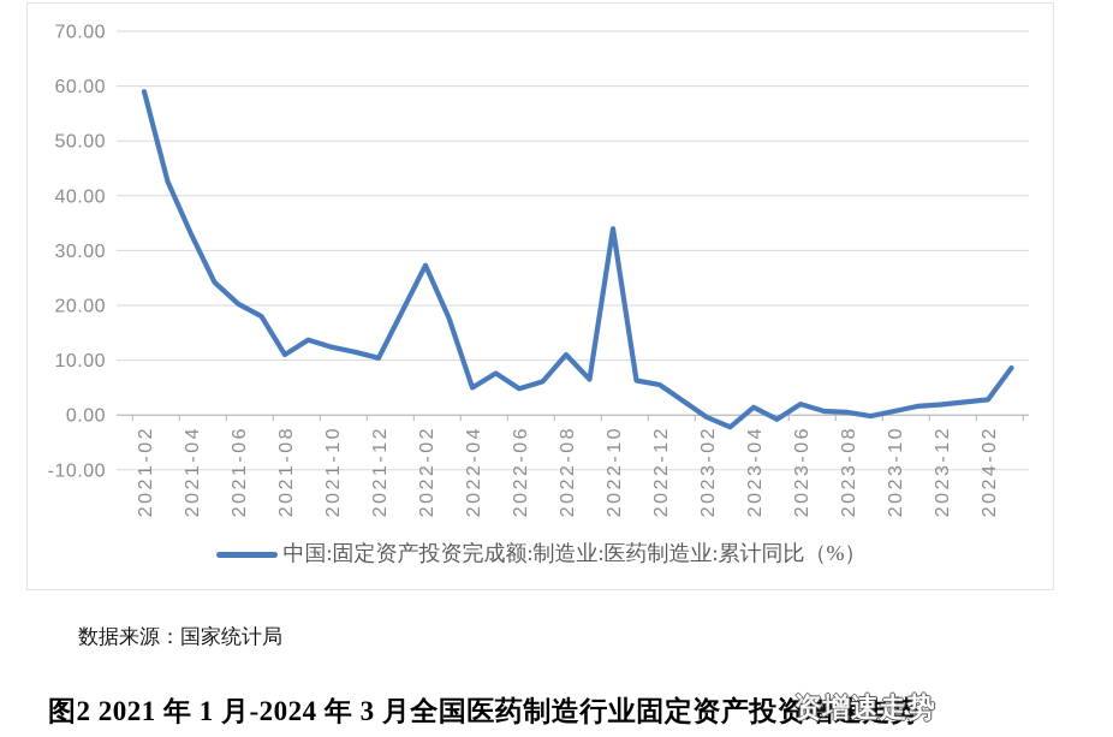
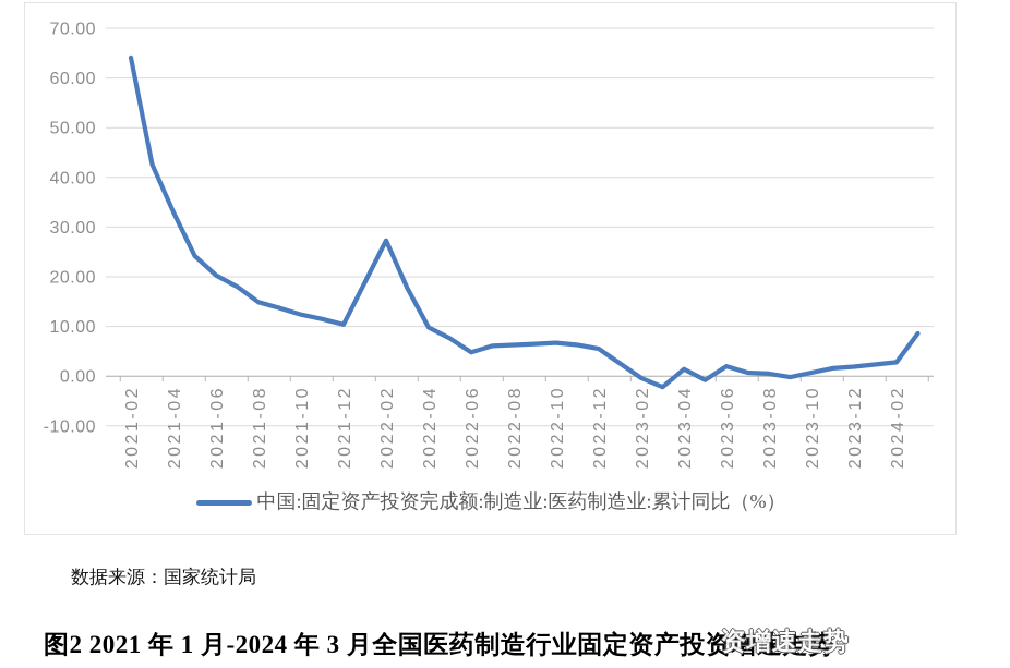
2021-02: 59 -> 64
2021-08: 11 -> 15
2022-04: 5 -> 10
2022-08: 11 -> 6
2022-10: 34 -> 7
